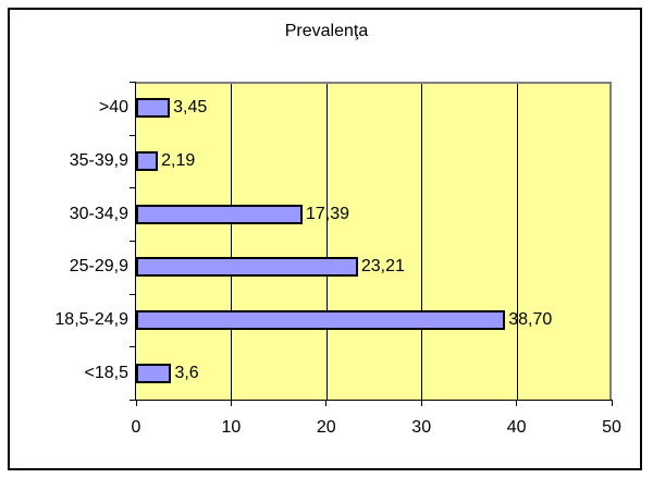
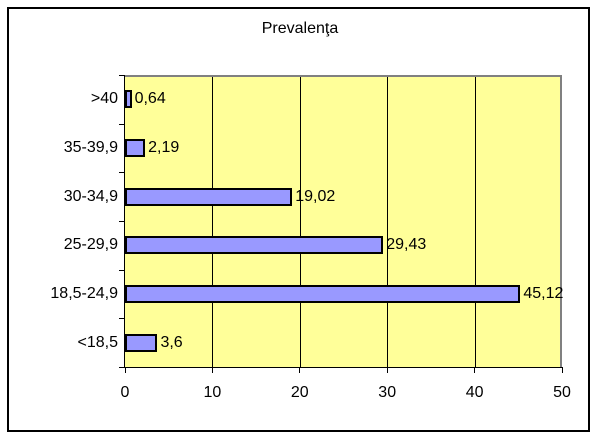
>40: 3,45 -> 0,64
30-34,9: 17,39 -> 19,02
25-29,9: 23,21 -> 29,43
18,5-24,9: 38,70 -> 45,12
